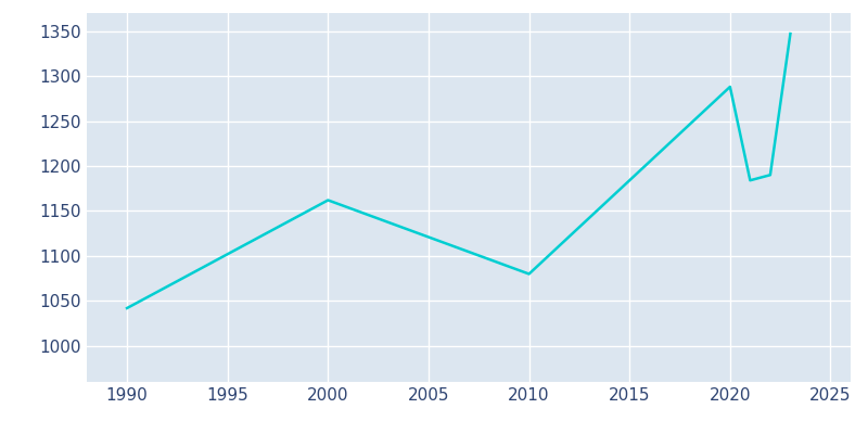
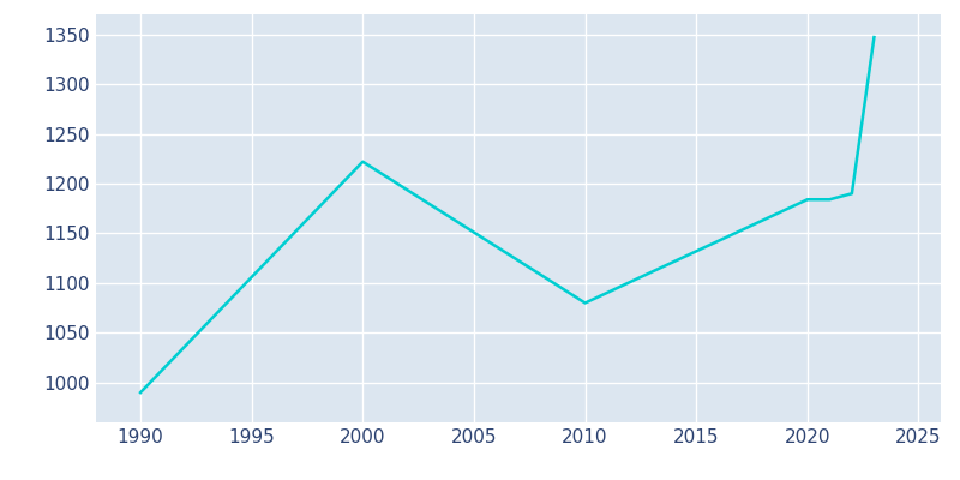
1990: 1042 -> 990
2000: 1162 -> 1222
2020: 1288 -> 1184
